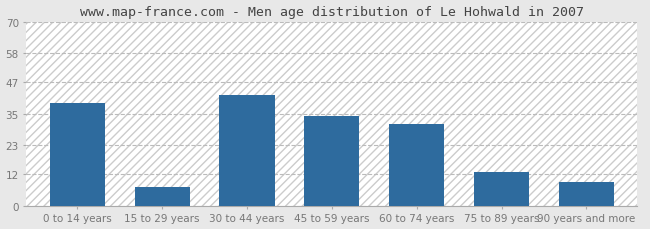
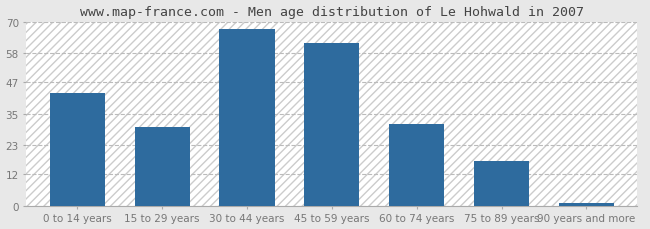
0 to 14 years: 39 -> 43
15 to 29 years: 7 -> 30
30 to 44 years: 42 -> 67
45 to 59 years: 34 -> 62
75 to 89 years: 13 -> 17
90 years and more: 9 -> 1
